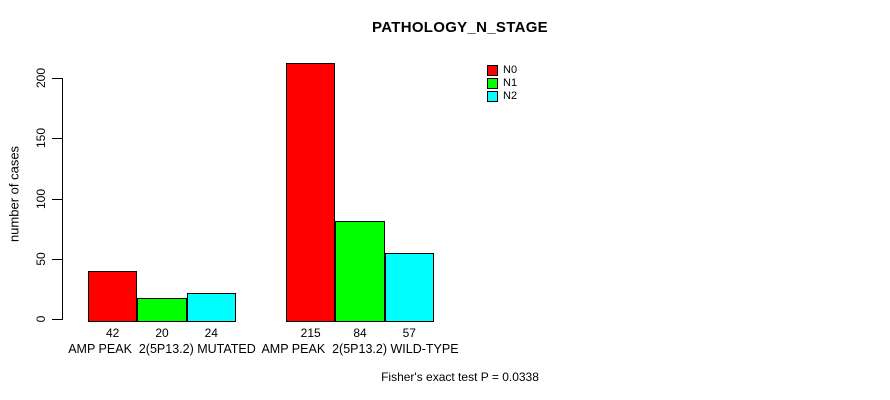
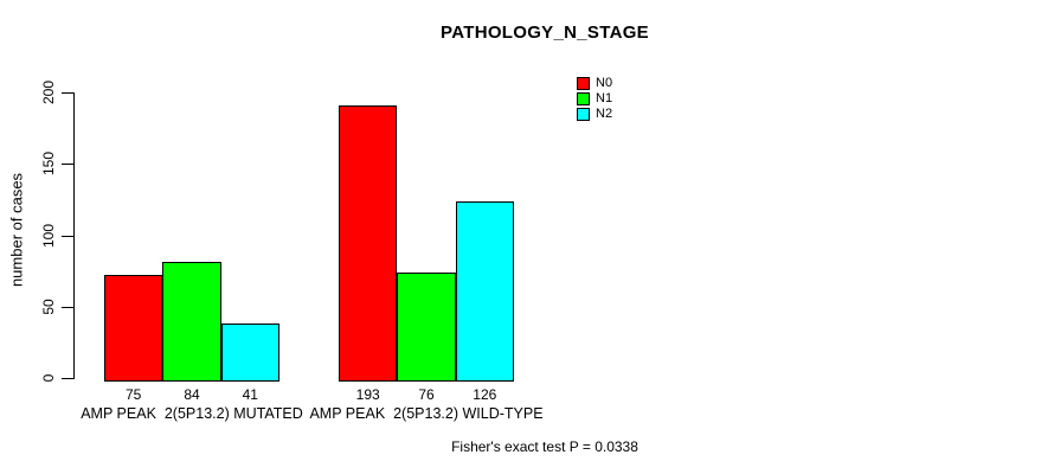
N0/AMP PEAK 2(5P13.2) MUTATED: 42 -> 75
N1/AMP PEAK 2(5P13.2) MUTATED: 20 -> 84
N2/AMP PEAK 2(5P13.2) MUTATED: 24 -> 41
N0/AMP PEAK 2(5P13.2) WILD-TYPE: 215 -> 193
N1/AMP PEAK 2(5P13.2) WILD-TYPE: 84 -> 76
N2/AMP PEAK 2(5P13.2) WILD-TYPE: 57 -> 126
